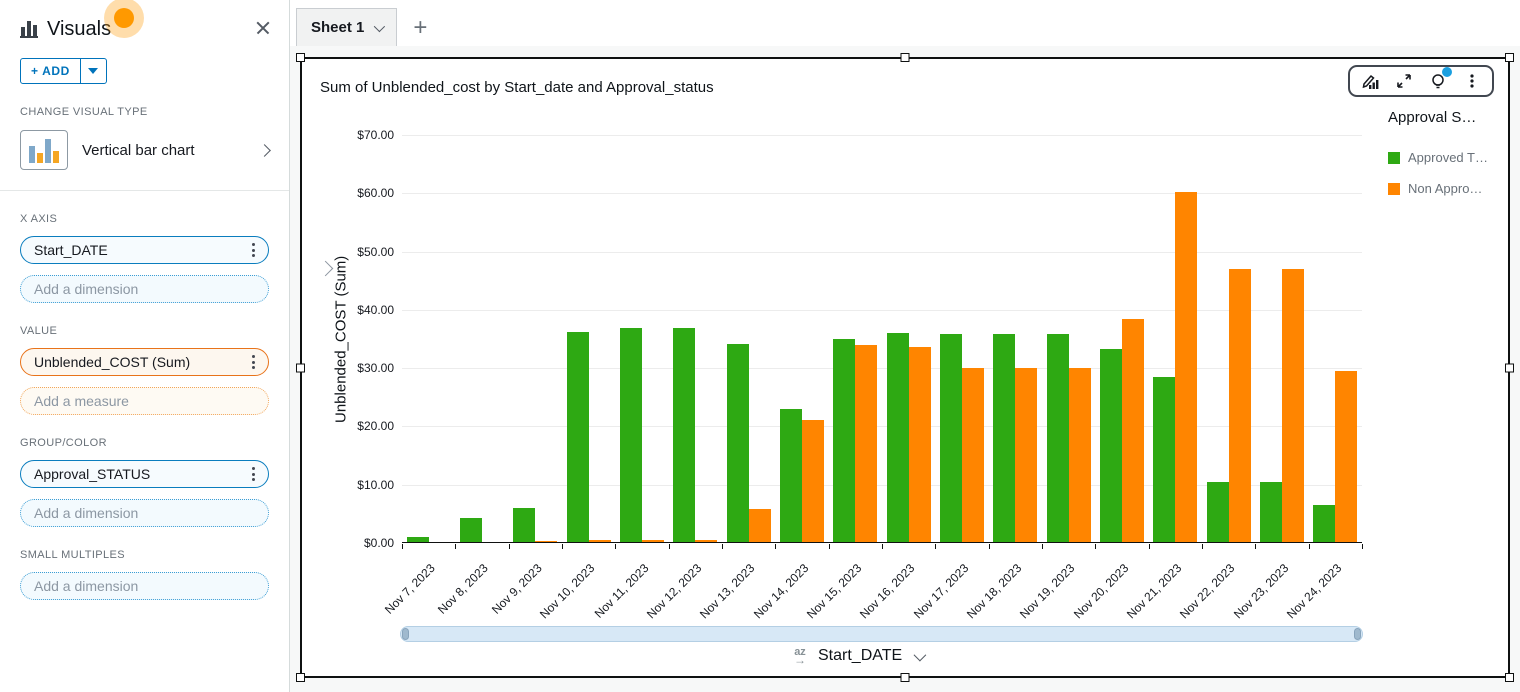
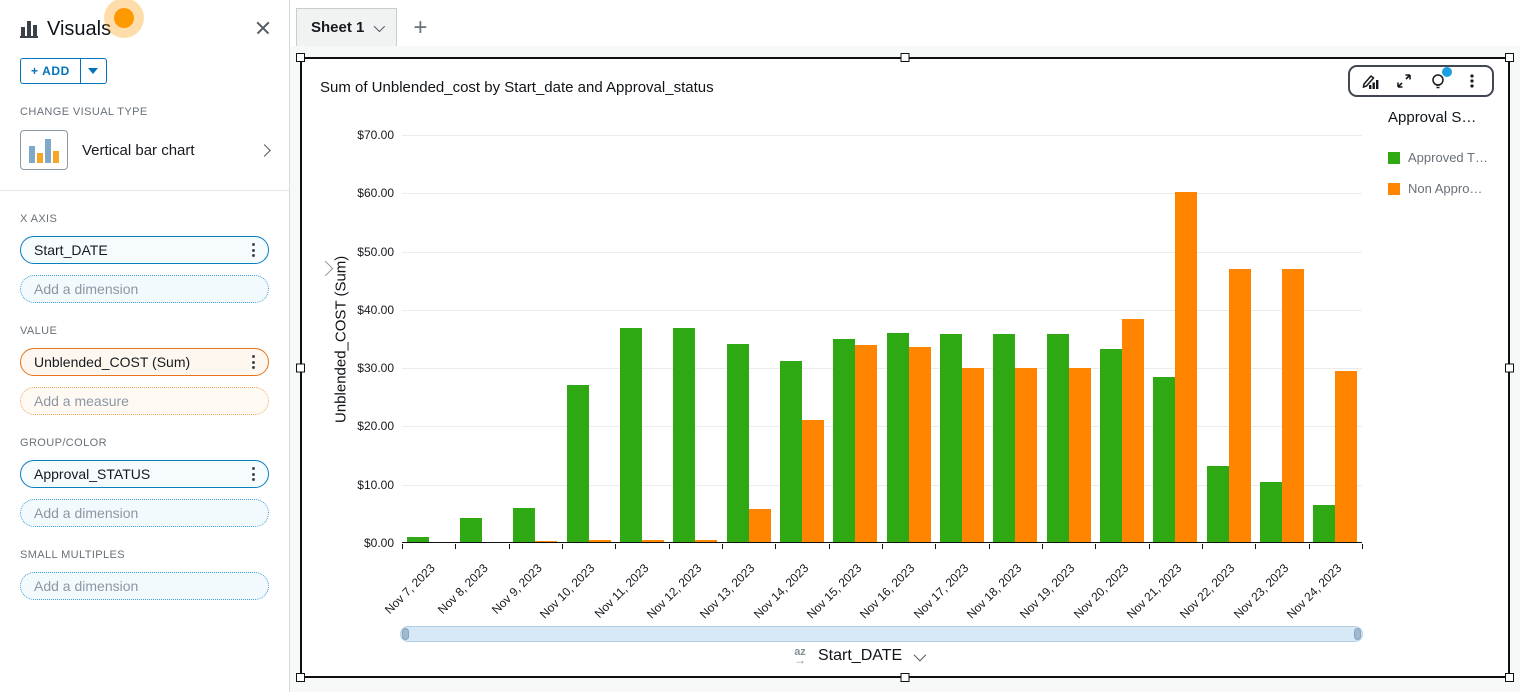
Approved T…/Nov 10, 2023: $36 -> $27
Approved T…/Nov 14, 2023: $23 -> $31
Approved T…/Nov 22, 2023: $10 -> $13
